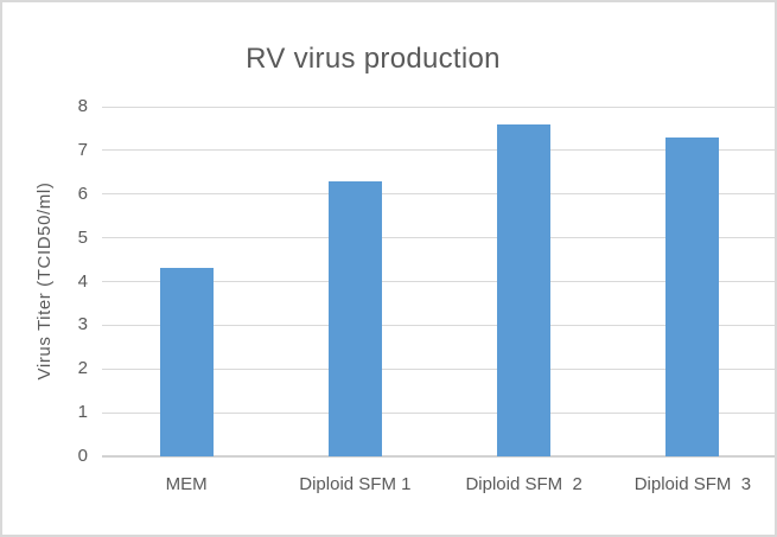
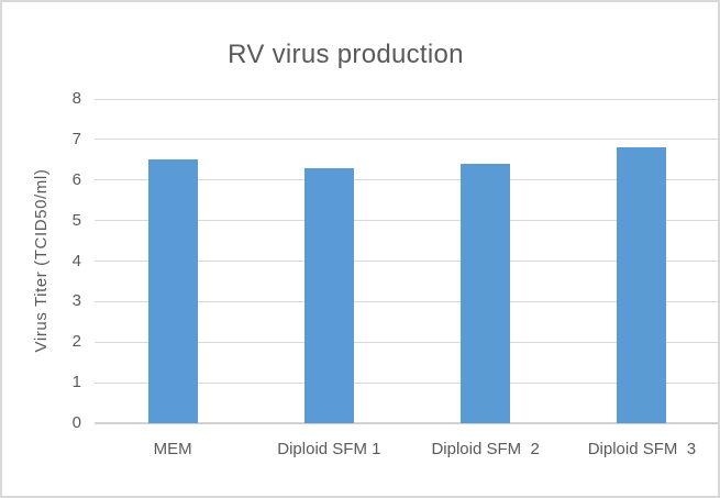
MEM: 4.3 -> 6.5
Diploid SFM 2: 7.6 -> 6.4
Diploid SFM 3: 7.3 -> 6.8
